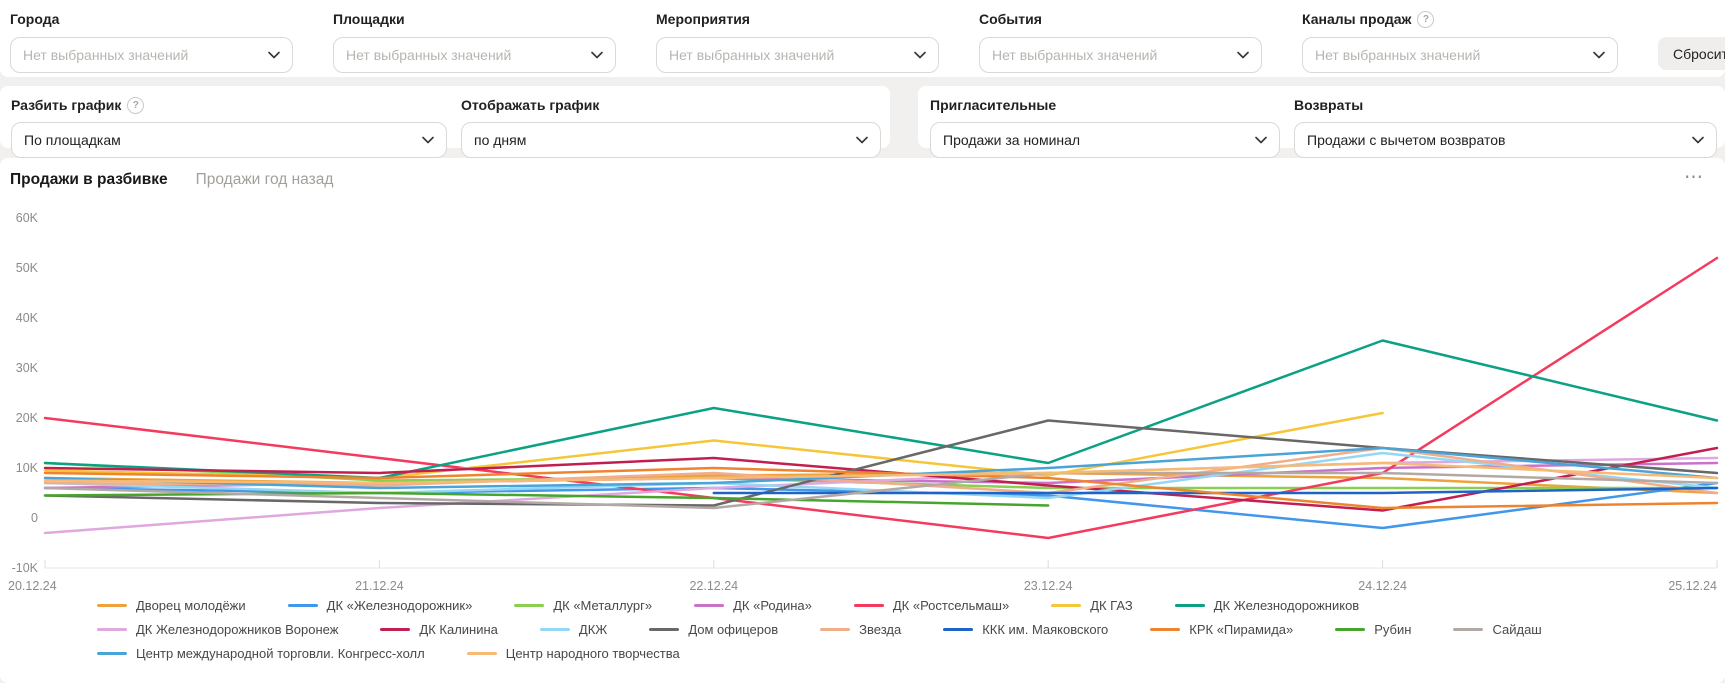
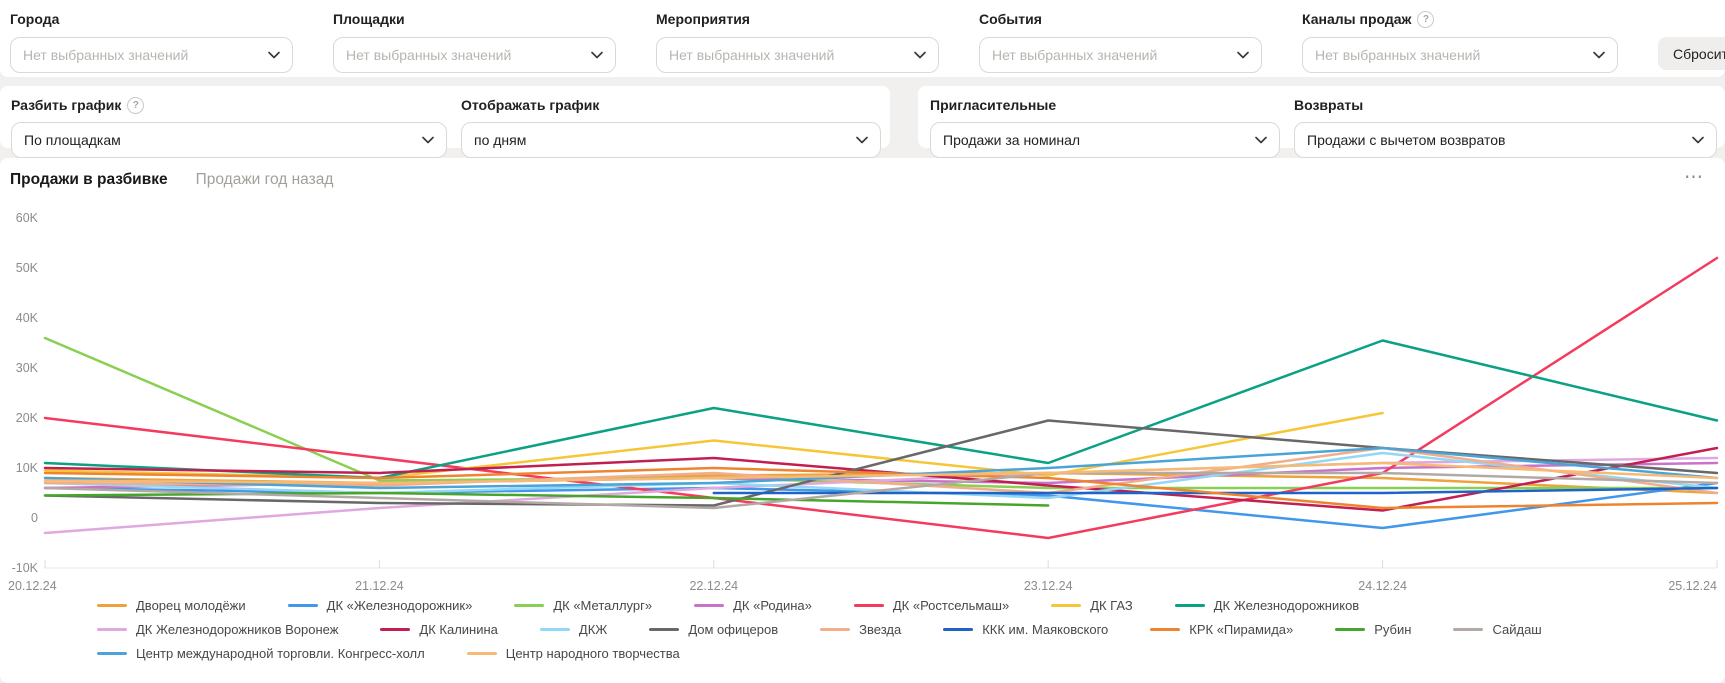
ДК «Металлург»/20.12.24: 11K -> 36K
